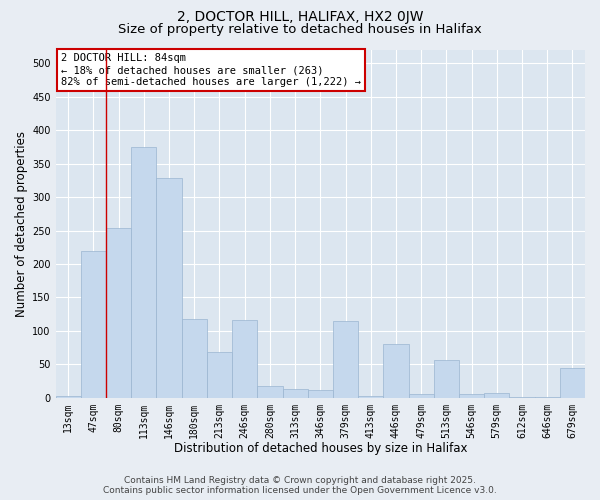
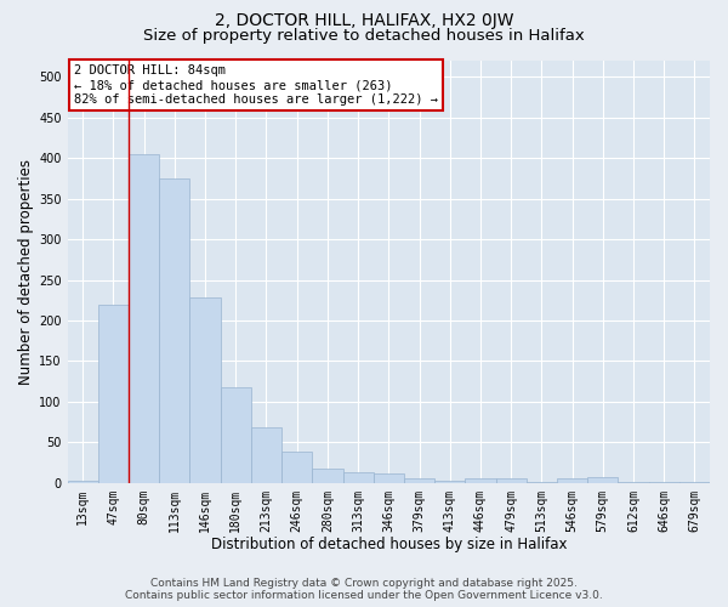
80sqm: 254 -> 405
146sqm: 328 -> 228
246sqm: 116 -> 38
379sqm: 114 -> 5
446sqm: 80 -> 6
513sqm: 56 -> 1
679sqm: 44 -> 1
